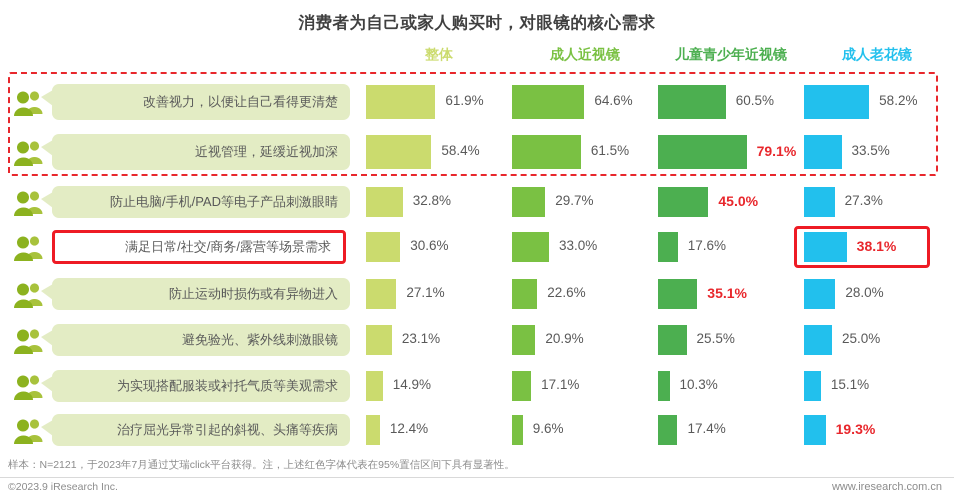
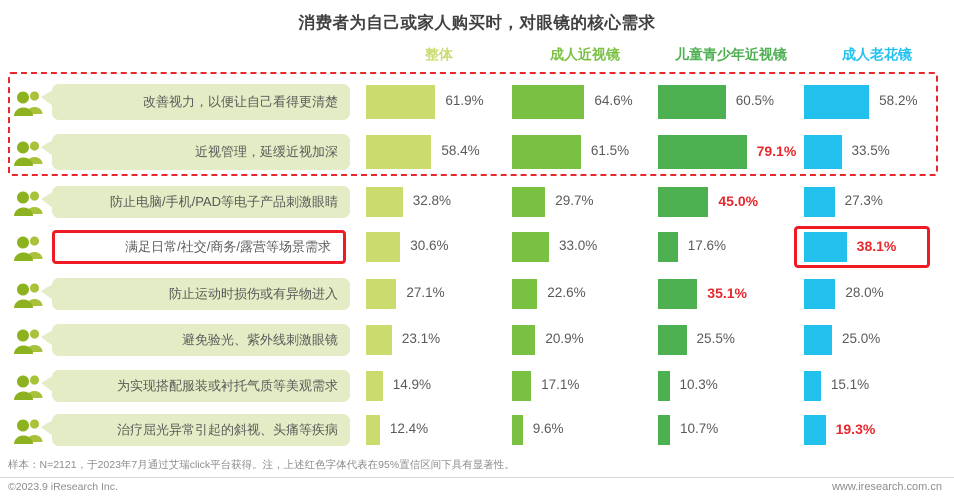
儿童青少年近视镜/治疗屈光异常引起的斜视、头痛等疾病: 17.4% -> 10.7%
